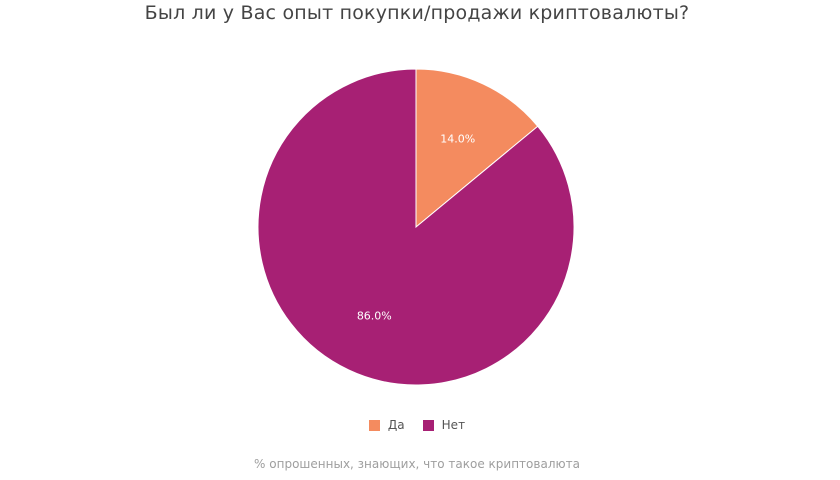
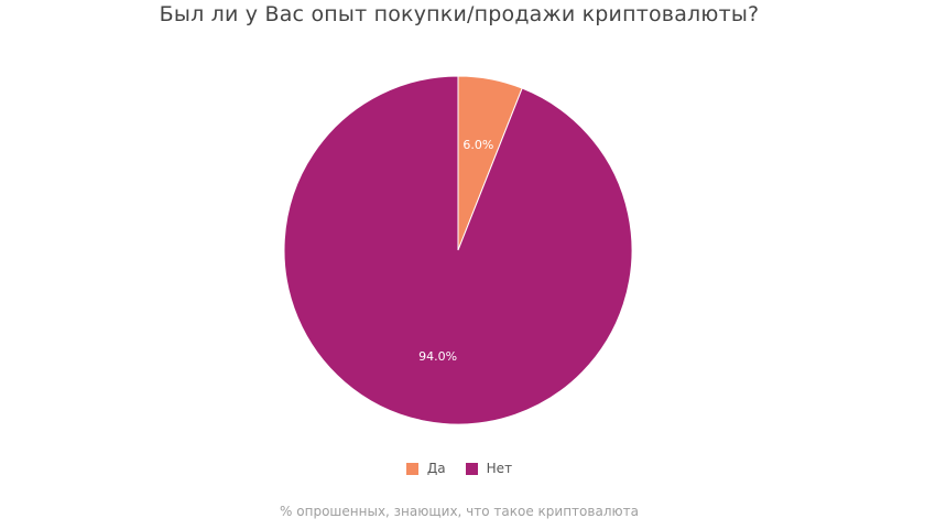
Да: 14.0% -> 6.0%
Нет: 86.0% -> 94.0%
